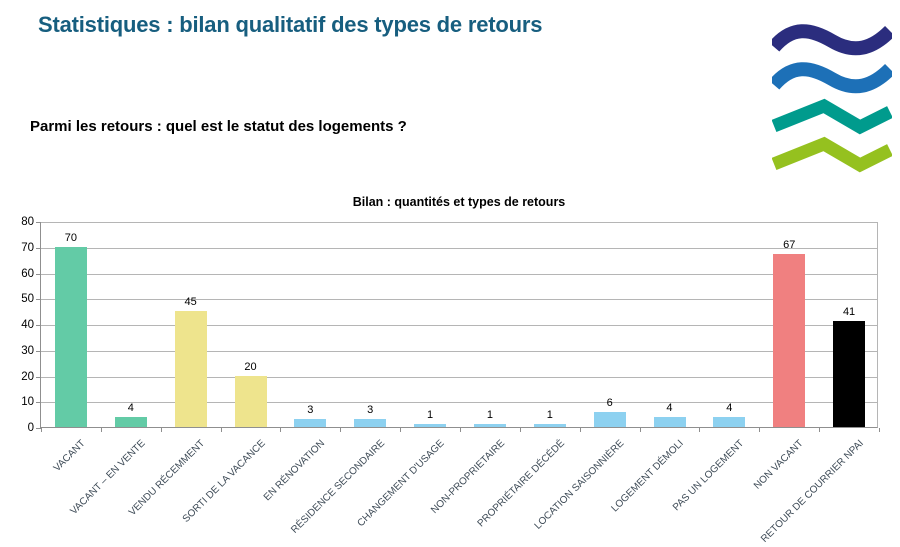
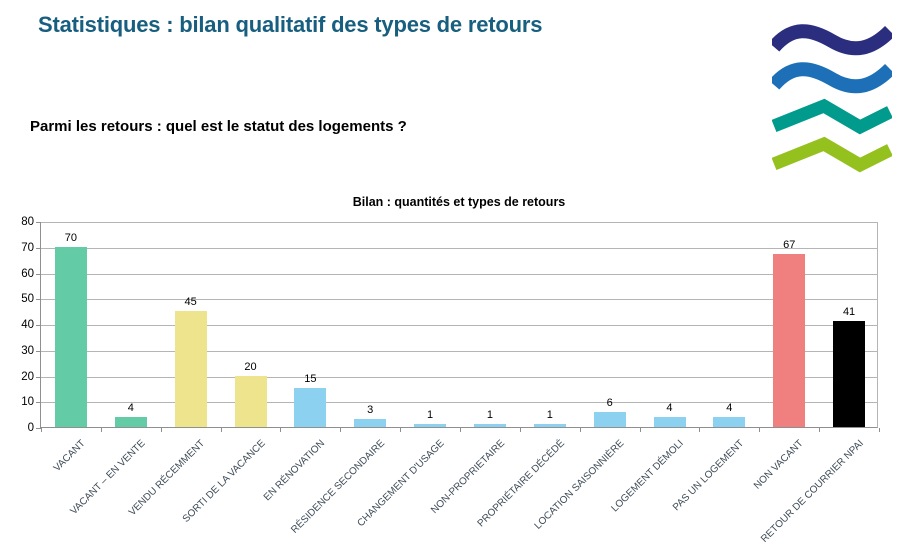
EN RÉNOVATION: 3 -> 15
